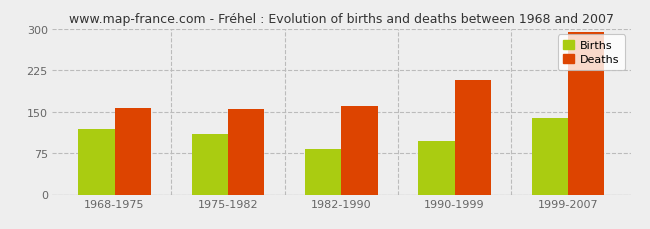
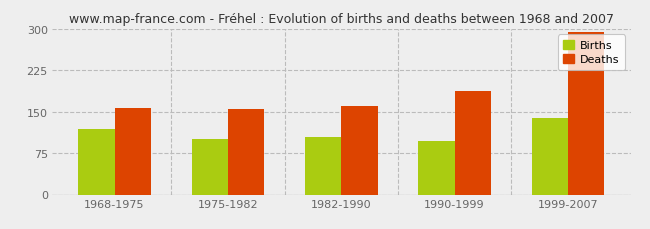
Births/1975-1982: 110 -> 100
Births/1982-1990: 82 -> 104
Deaths/1990-1999: 208 -> 188
